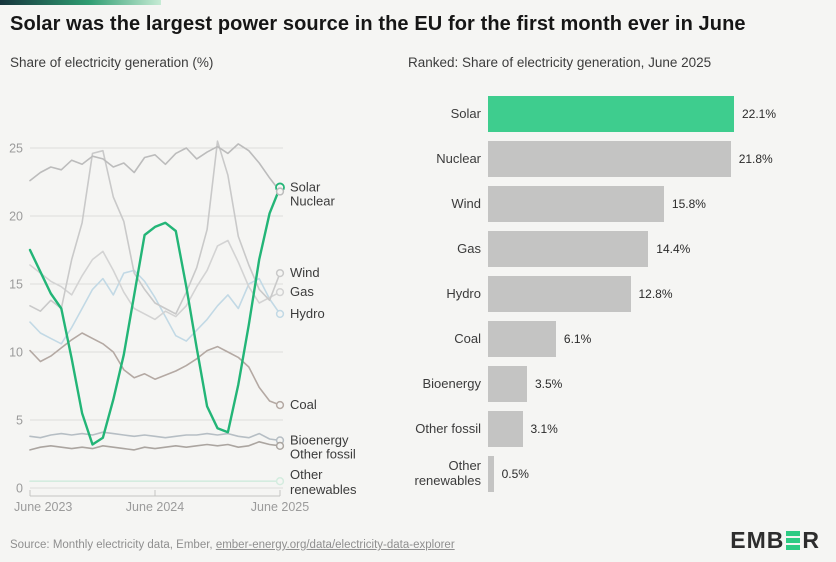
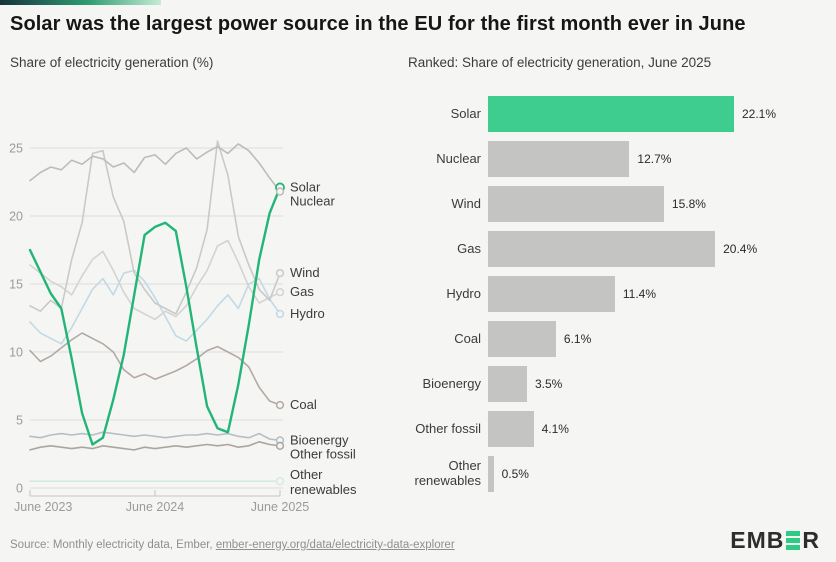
Ranked: Share of electricity generation, June 2025/Nuclear: 21.8% -> 12.7%
Ranked: Share of electricity generation, June 2025/Gas: 14.4% -> 20.4%
Ranked: Share of electricity generation, June 2025/Hydro: 12.8% -> 11.4%
Ranked: Share of electricity generation, June 2025/Other fossil: 3.1% -> 4.1%
